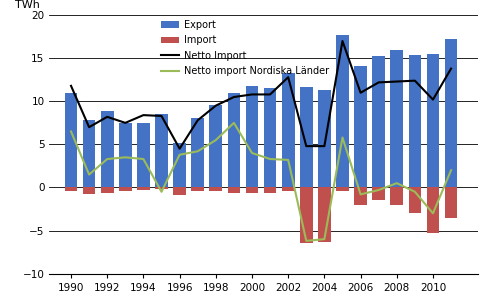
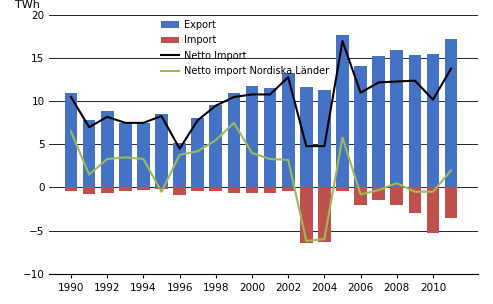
Netto Import/1990: 11.8 -> 10.5
Netto Import/1994: 8.4 -> 7.5
Netto import Nordiska Länder/2010: -3.0 -> -0.5
